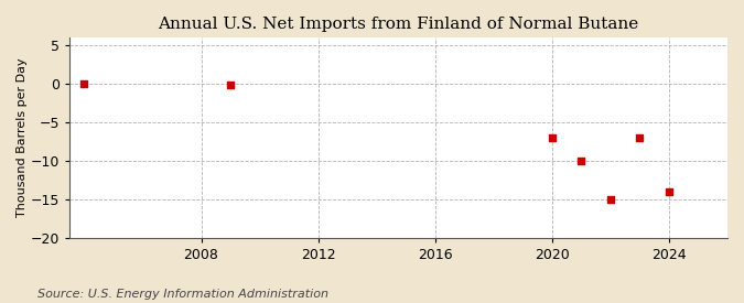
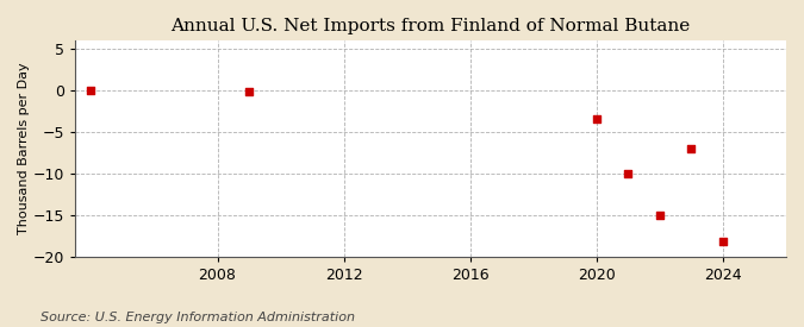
2020: -7.0 -> -3.4
2024: -14.0 -> -18.2
